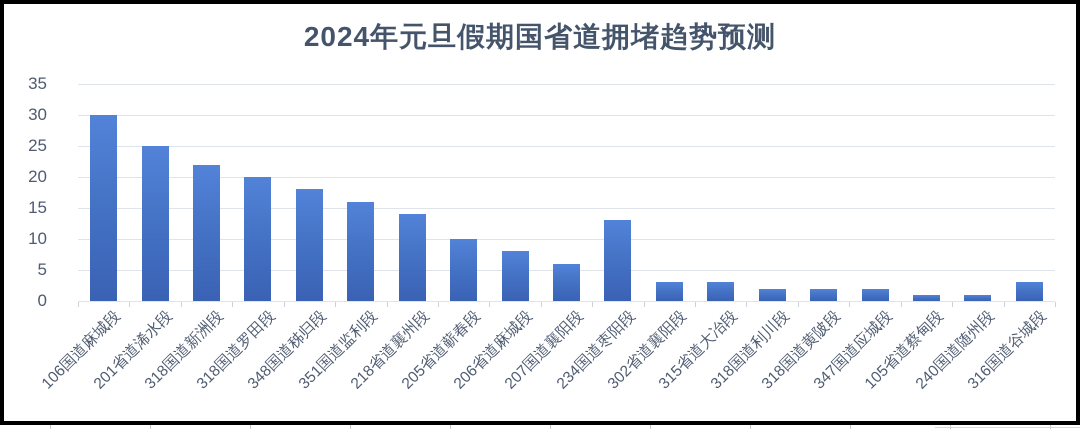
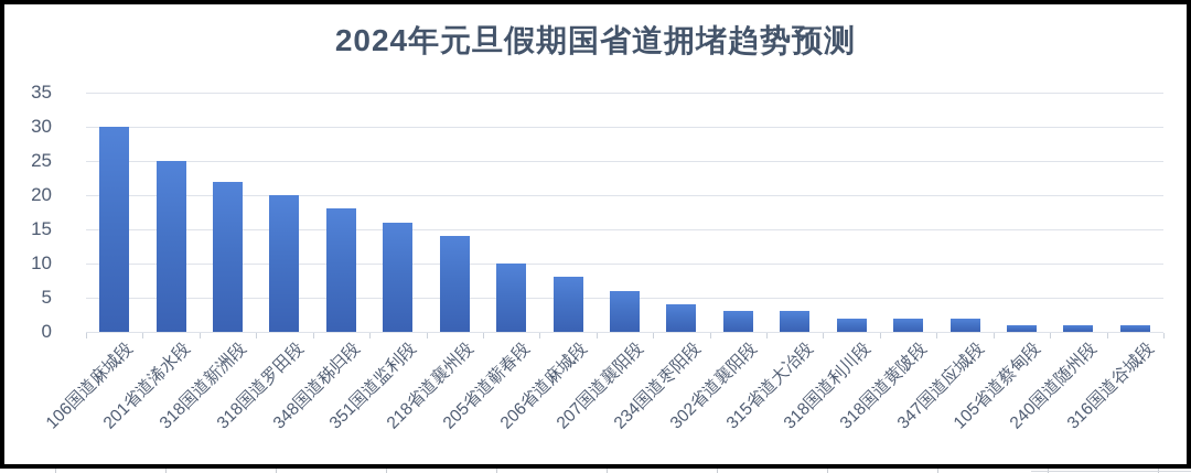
234国道枣阳段: 13 -> 4
316国道谷城段: 3 -> 1
